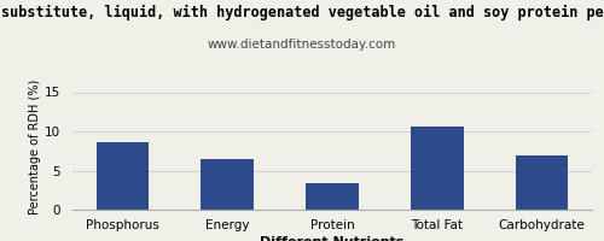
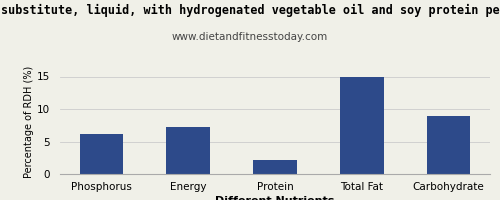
Phosphorus: 8.6 -> 6.2
Energy: 6.4 -> 7.2
Protein: 3.4 -> 2.2
Total Fat: 10.6 -> 15.0
Carbohydrate: 7.0 -> 9.0
